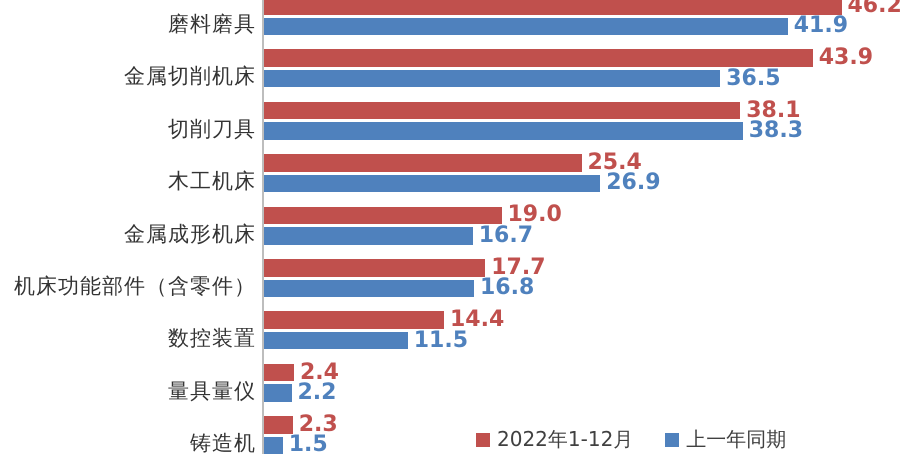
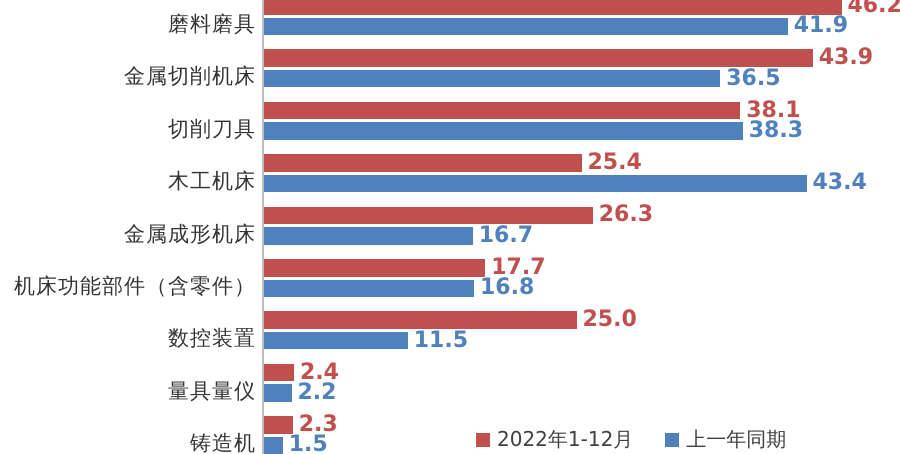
上一年同期/木工机床: 26.9 -> 43.4
2022年1-12月/金属成形机床: 19.0 -> 26.3
2022年1-12月/数控装置: 14.4 -> 25.0
